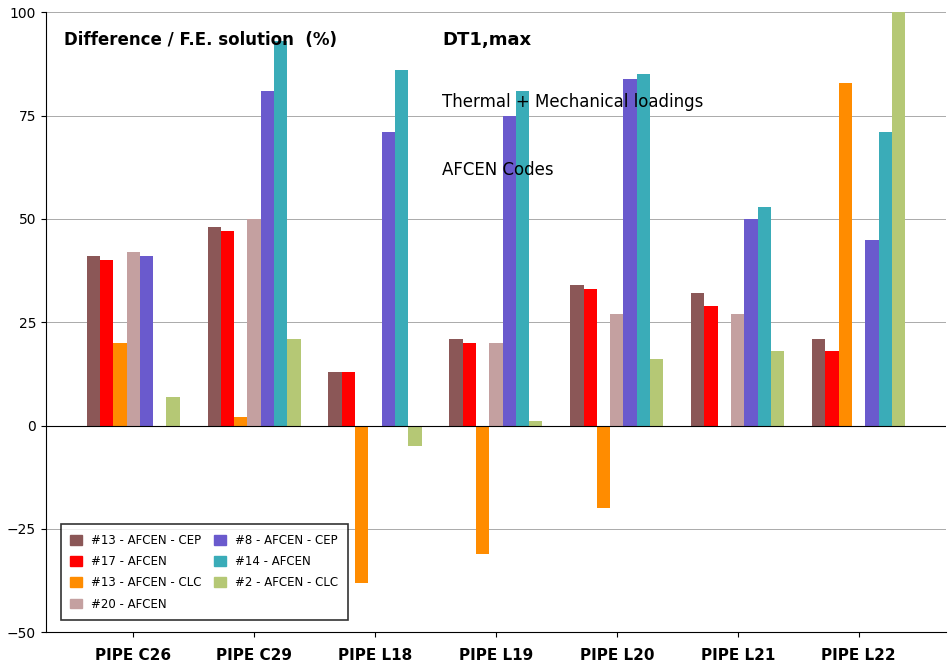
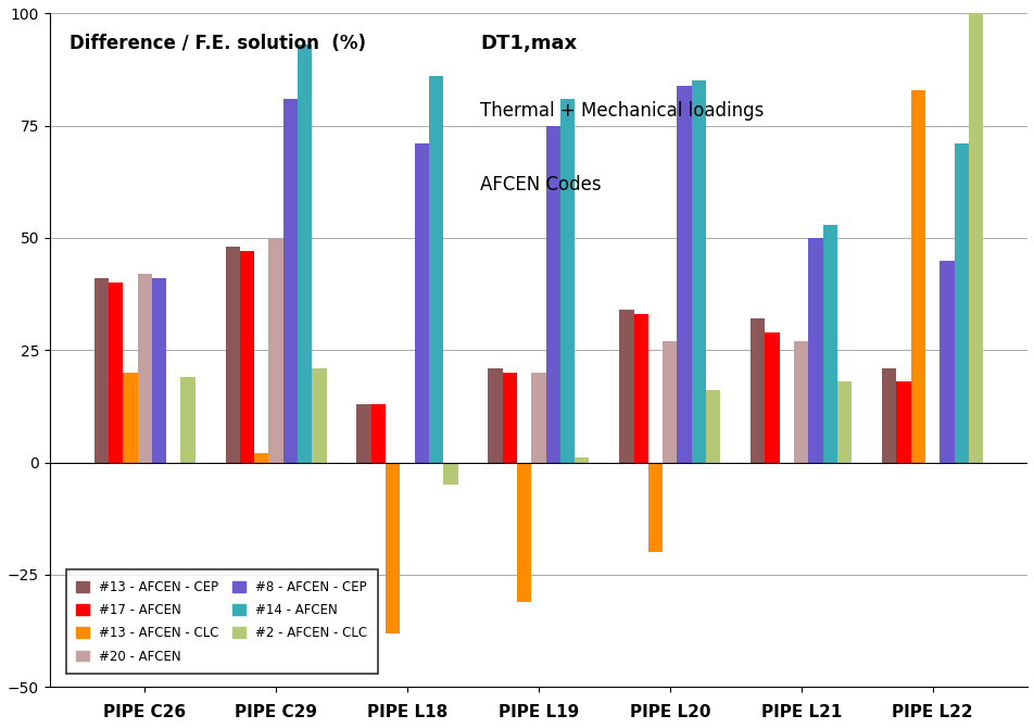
#2 - AFCEN - CLC/PIPE C26: 7 -> 19
